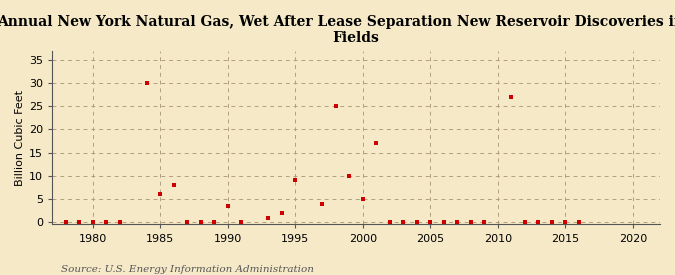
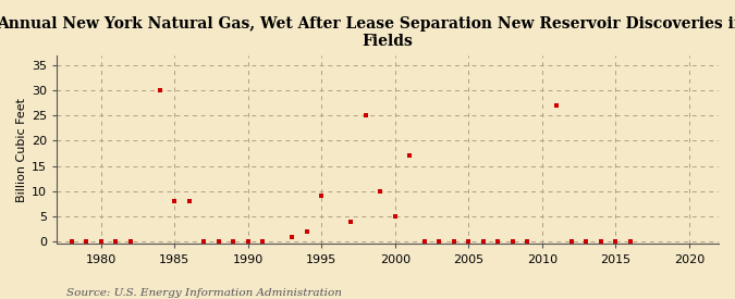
1985: 6.0 -> 8.0
1990: 3.5 -> 0.1
